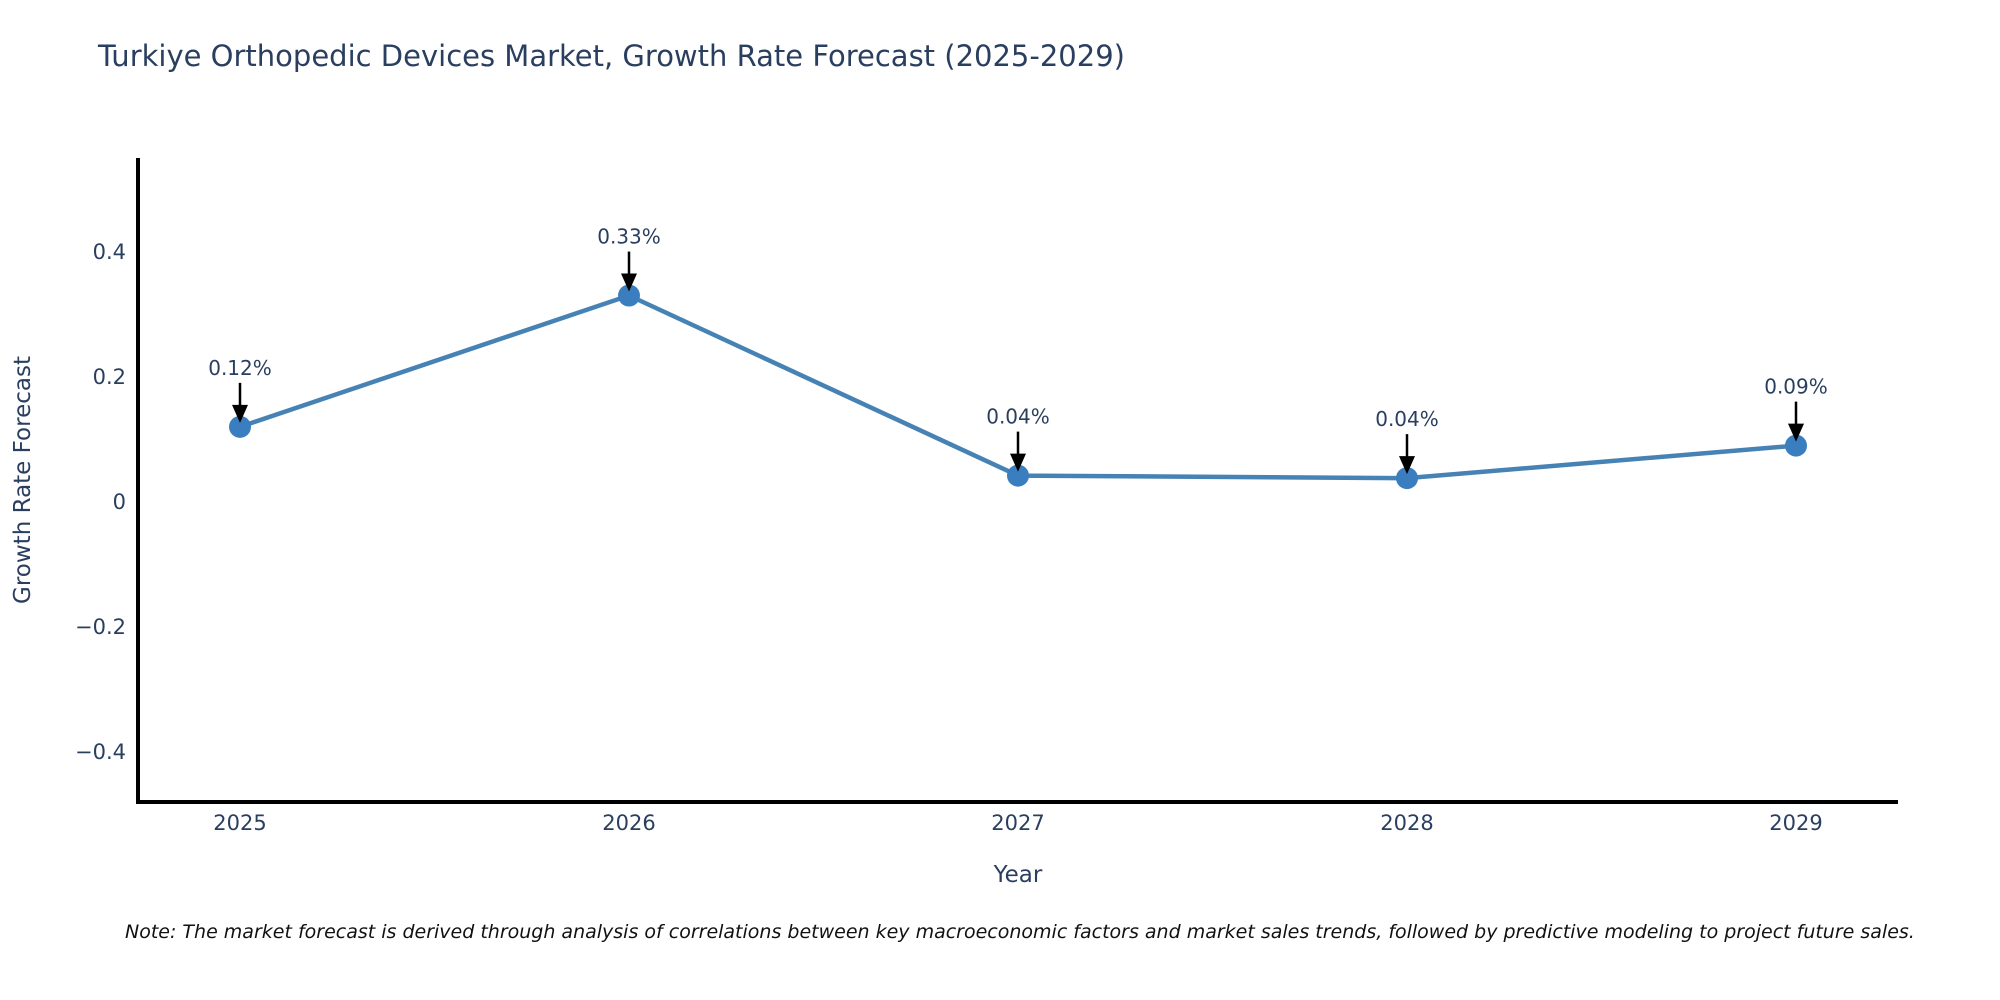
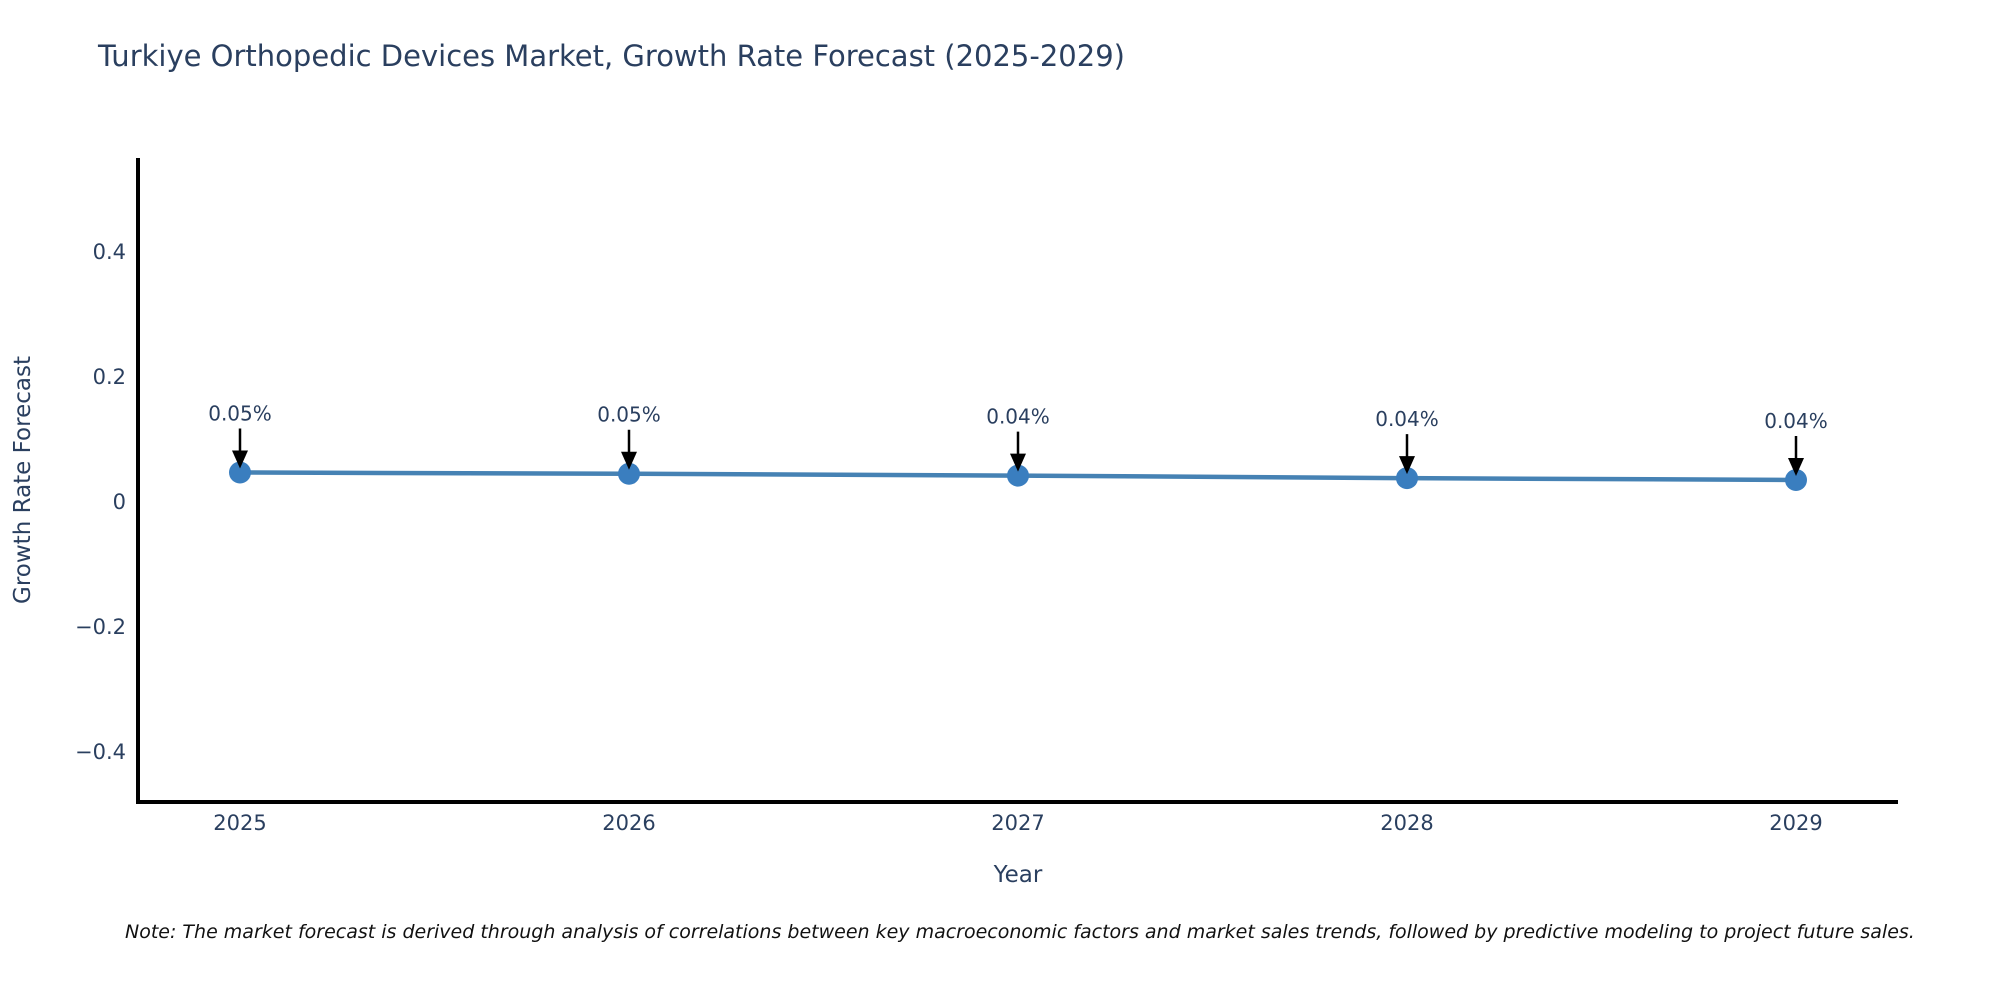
2025: 0.12% -> 0.05%
2026: 0.33% -> 0.05%
2029: 0.09% -> 0.04%
